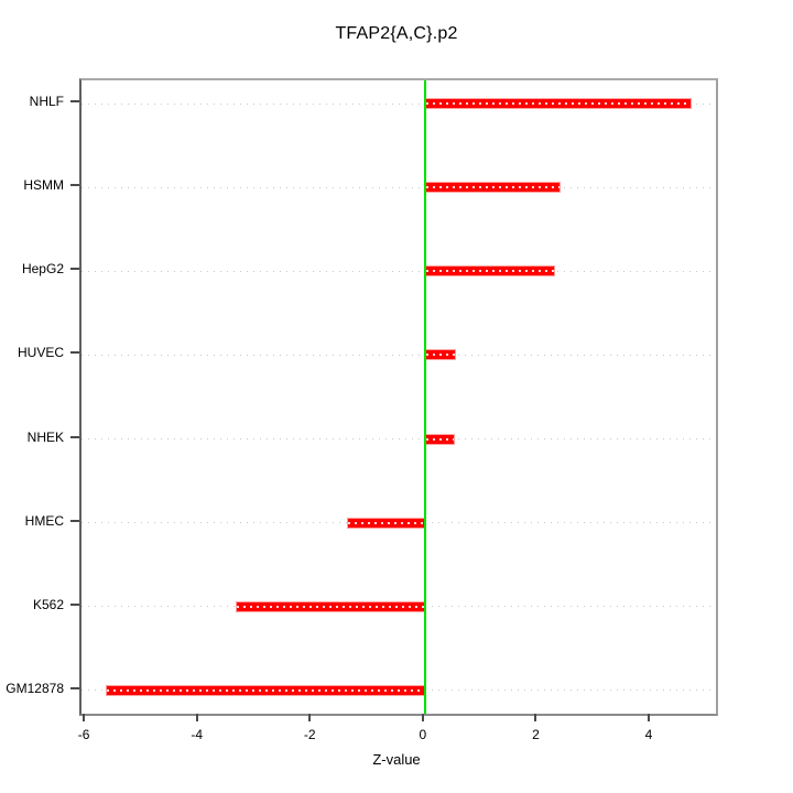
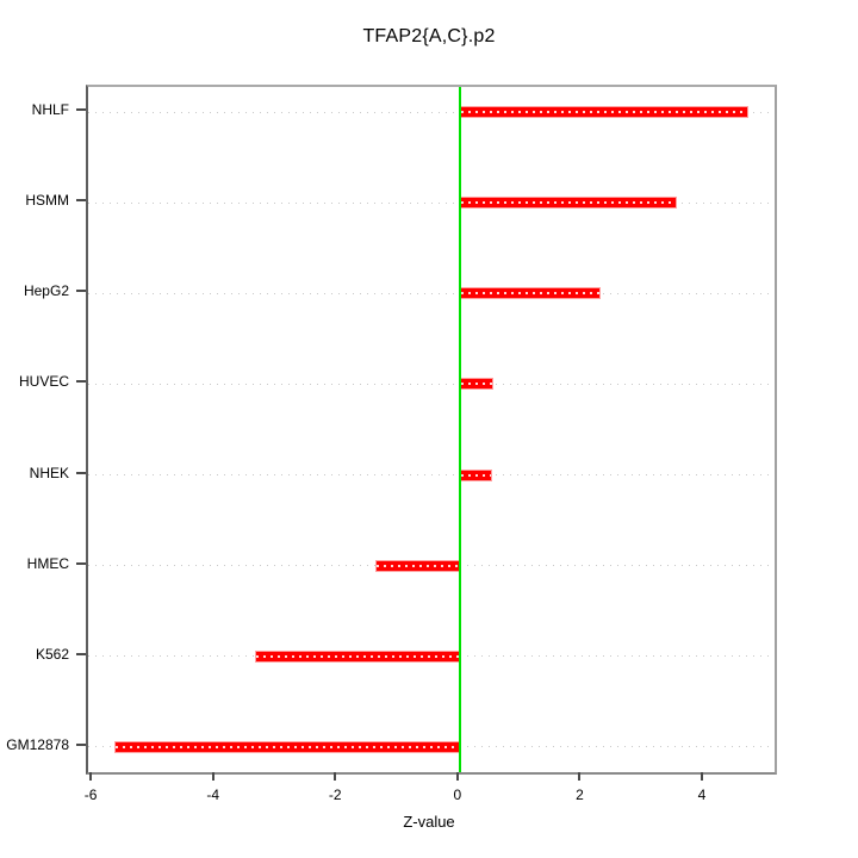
HSMM: 2.4 -> 3.6
